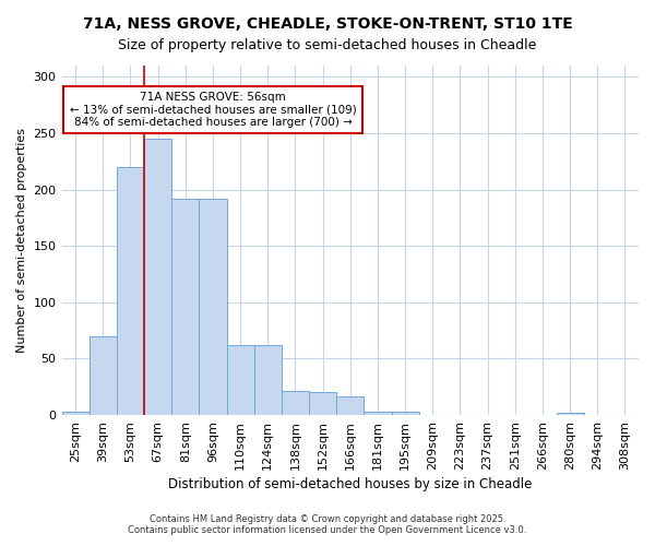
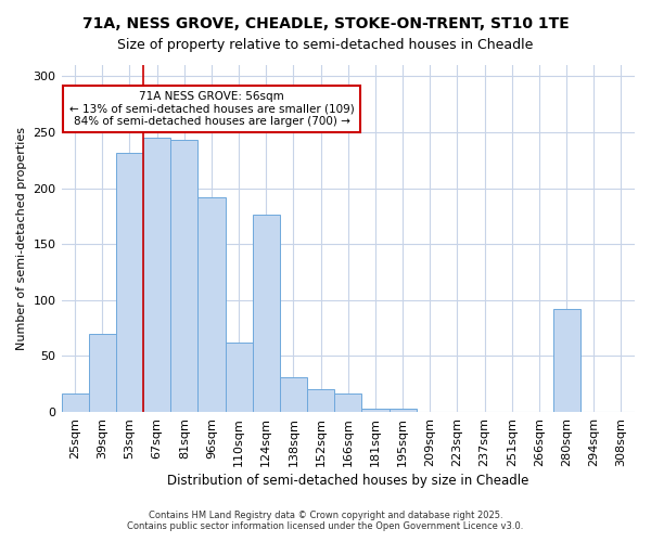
25sqm: 3 -> 17
53sqm: 220 -> 232
81sqm: 192 -> 243
124sqm: 62 -> 176
138sqm: 21 -> 31
280sqm: 2 -> 92
